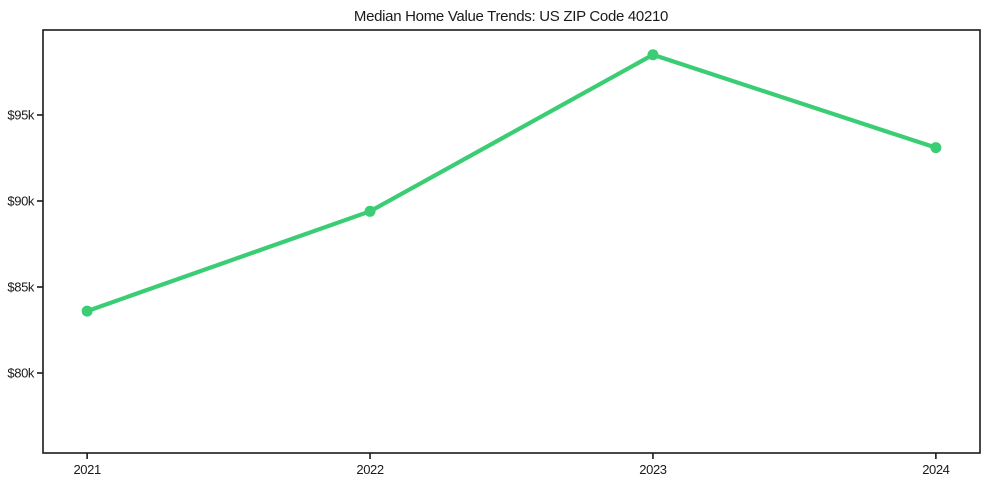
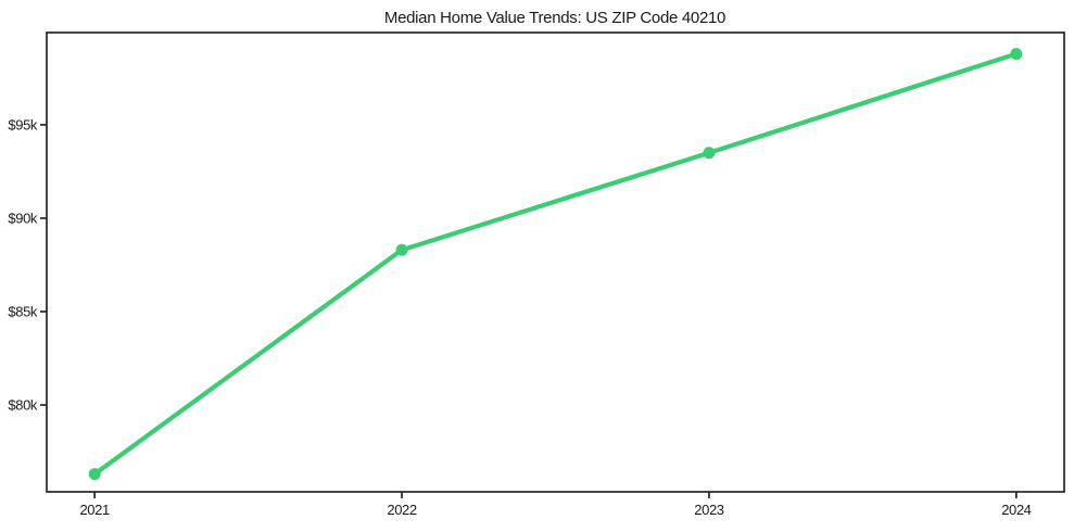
2021: $83.6k -> $76.3k
2022: $89.4k -> $88.3k
2023: $98.5k -> $93.5k
2024: $93.1k -> $98.8k
